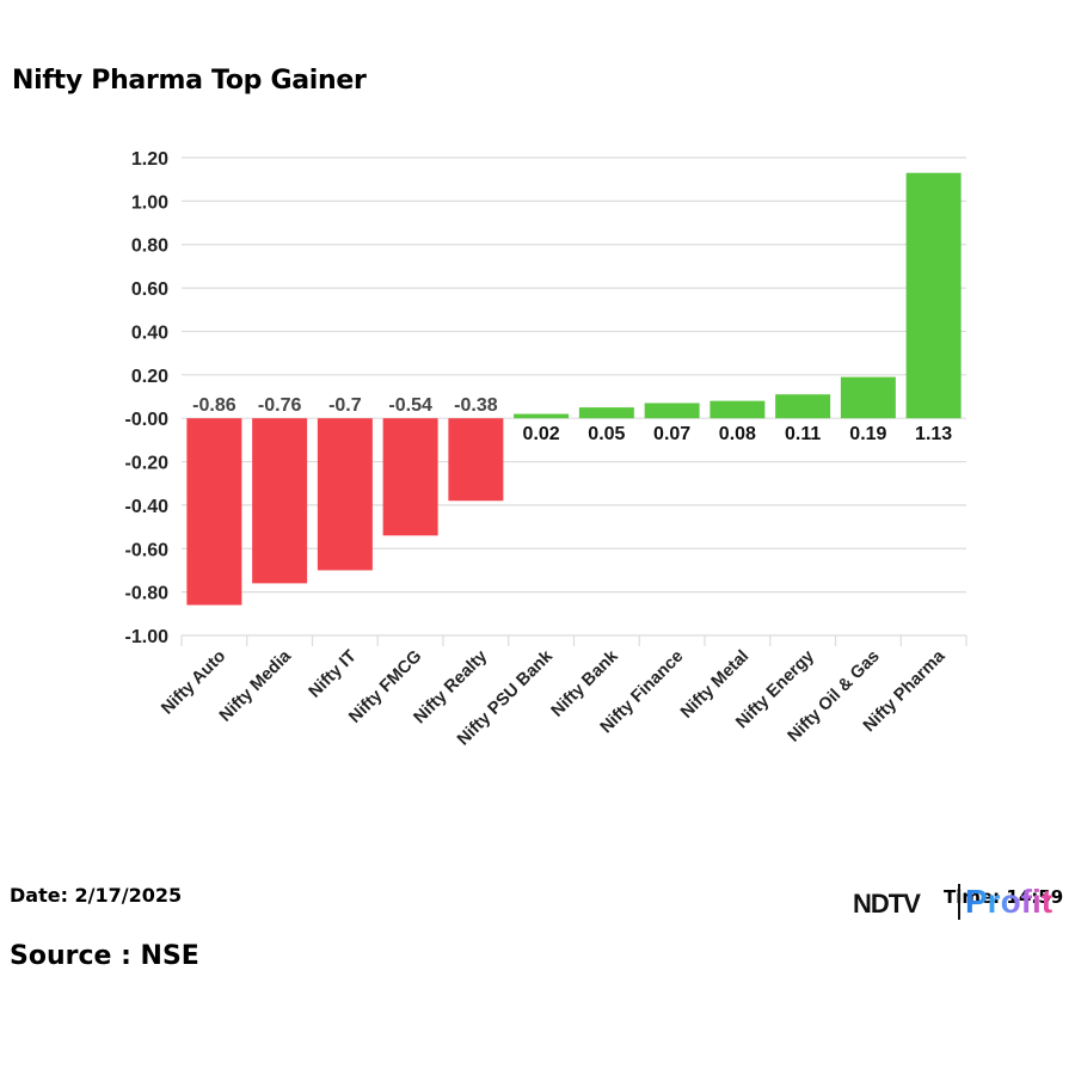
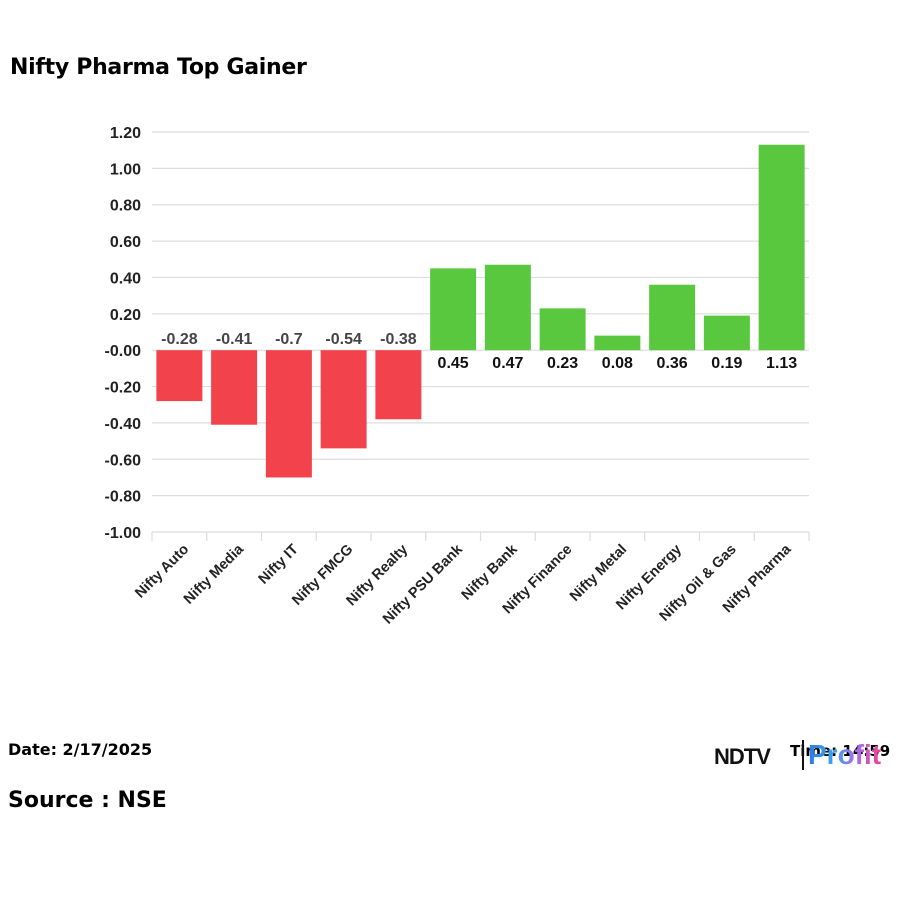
Nifty Auto: -0.86 -> -0.28
Nifty Media: -0.76 -> -0.41
Nifty PSU Bank: 0.02 -> 0.45
Nifty Bank: 0.05 -> 0.47
Nifty Finance: 0.07 -> 0.23
Nifty Energy: 0.11 -> 0.36
